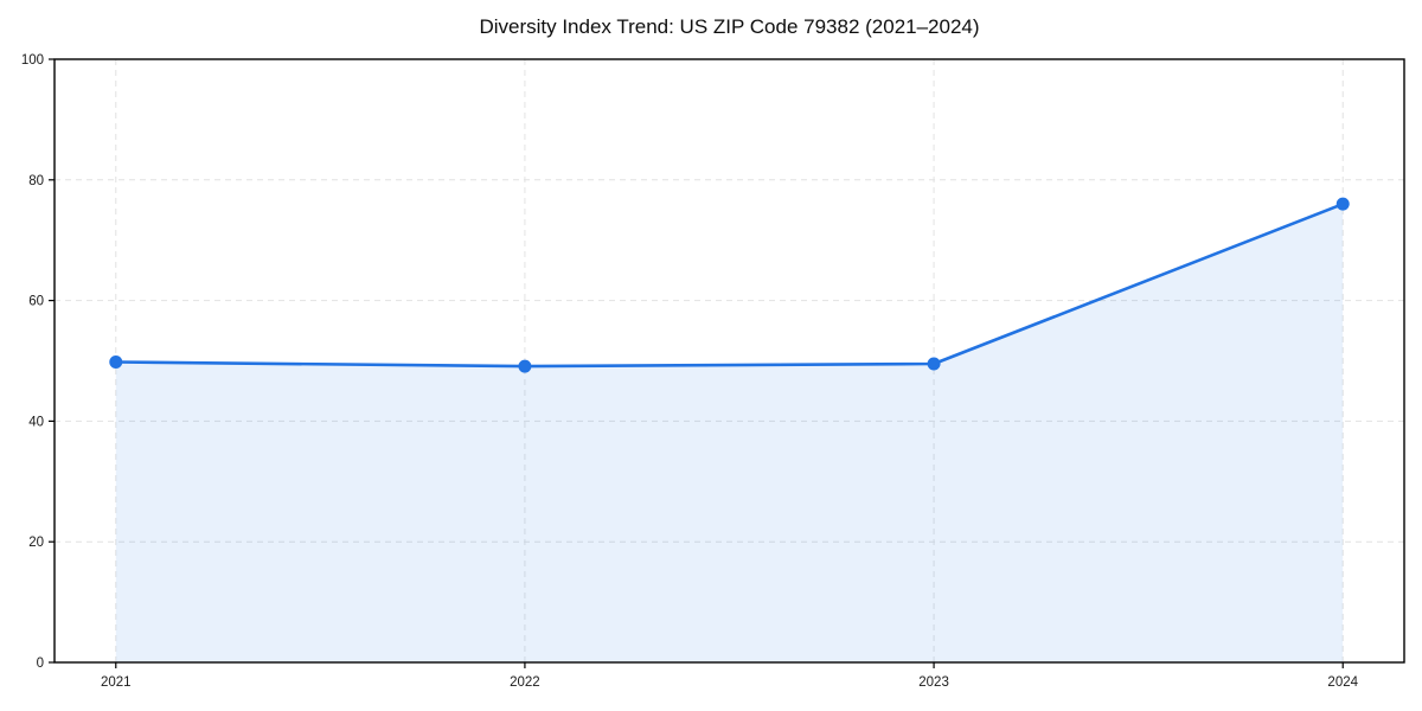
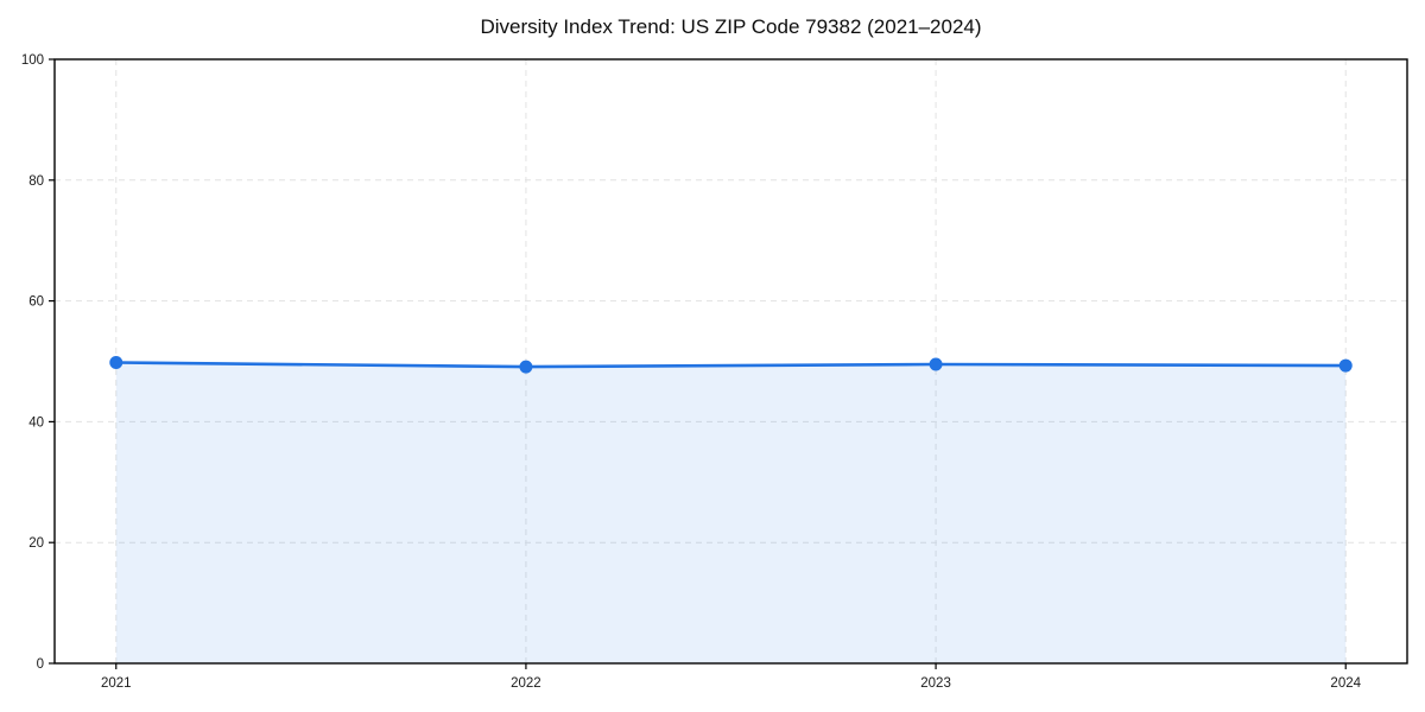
2024: 76 -> 49
